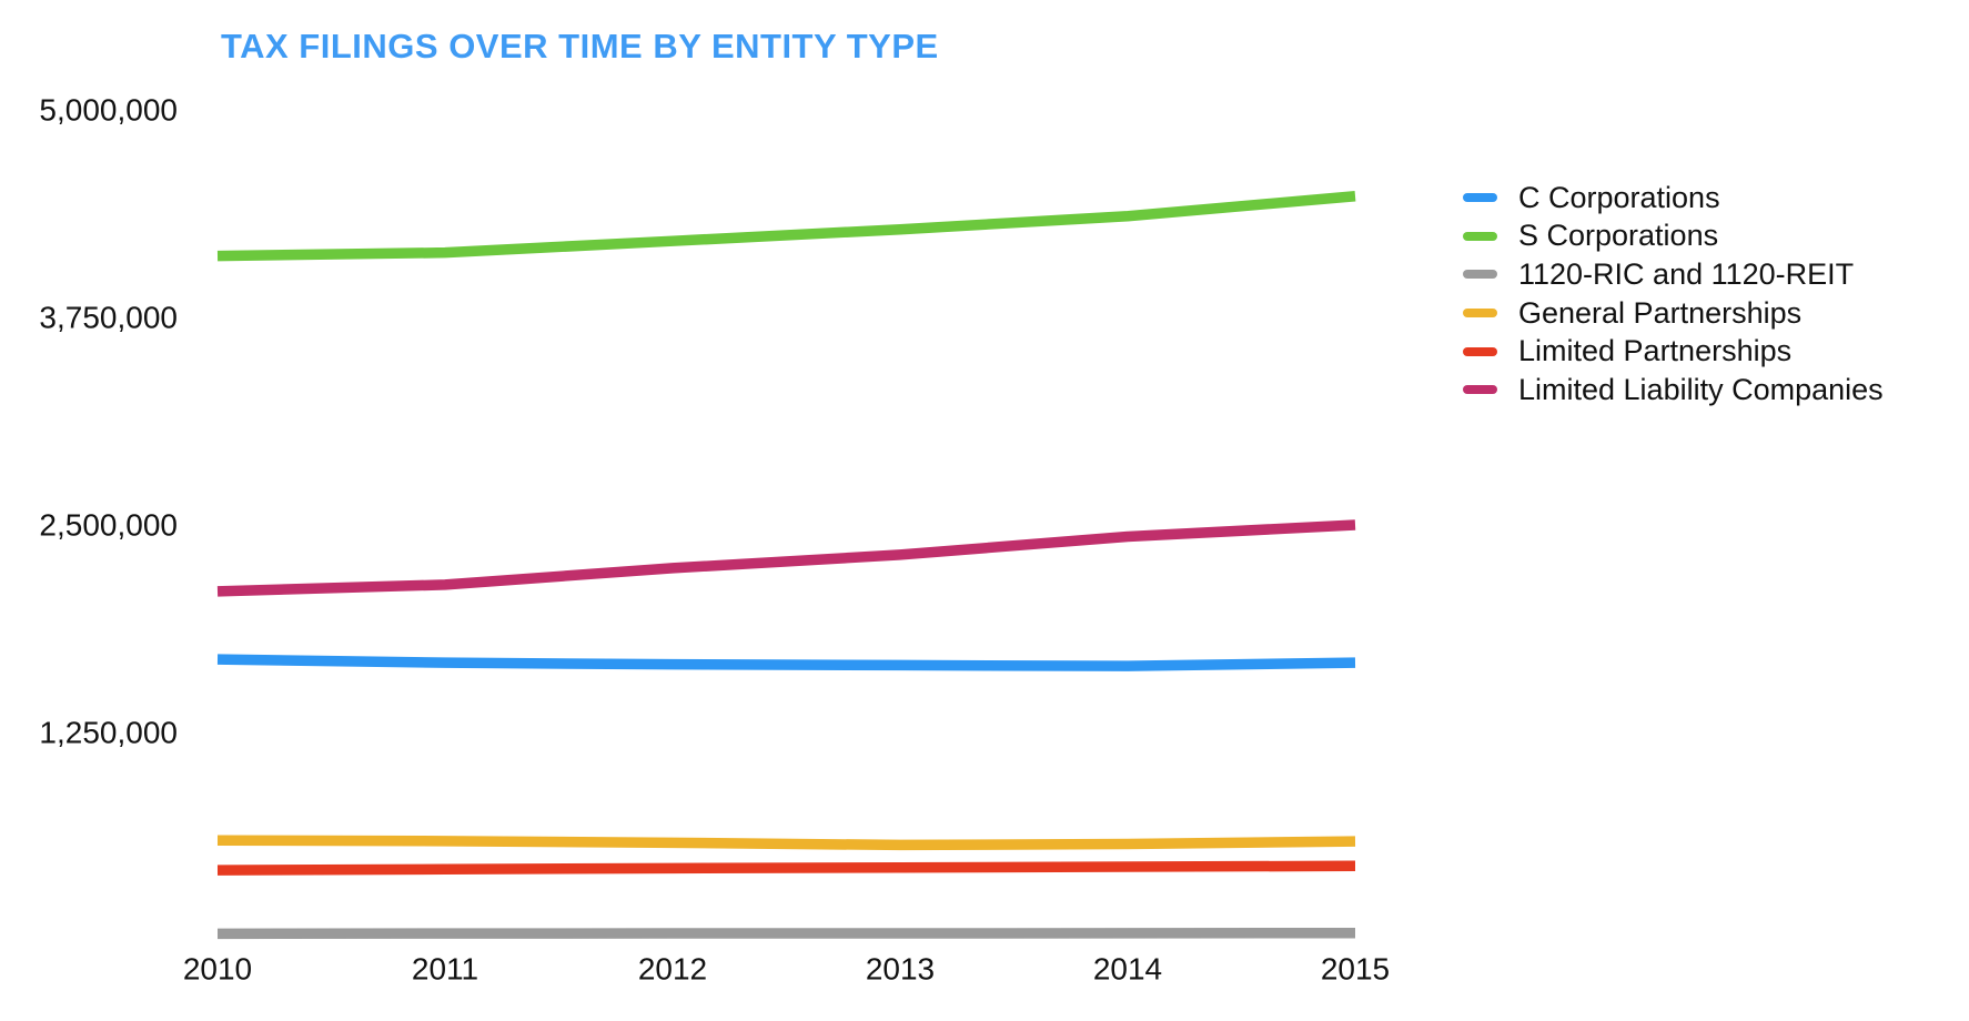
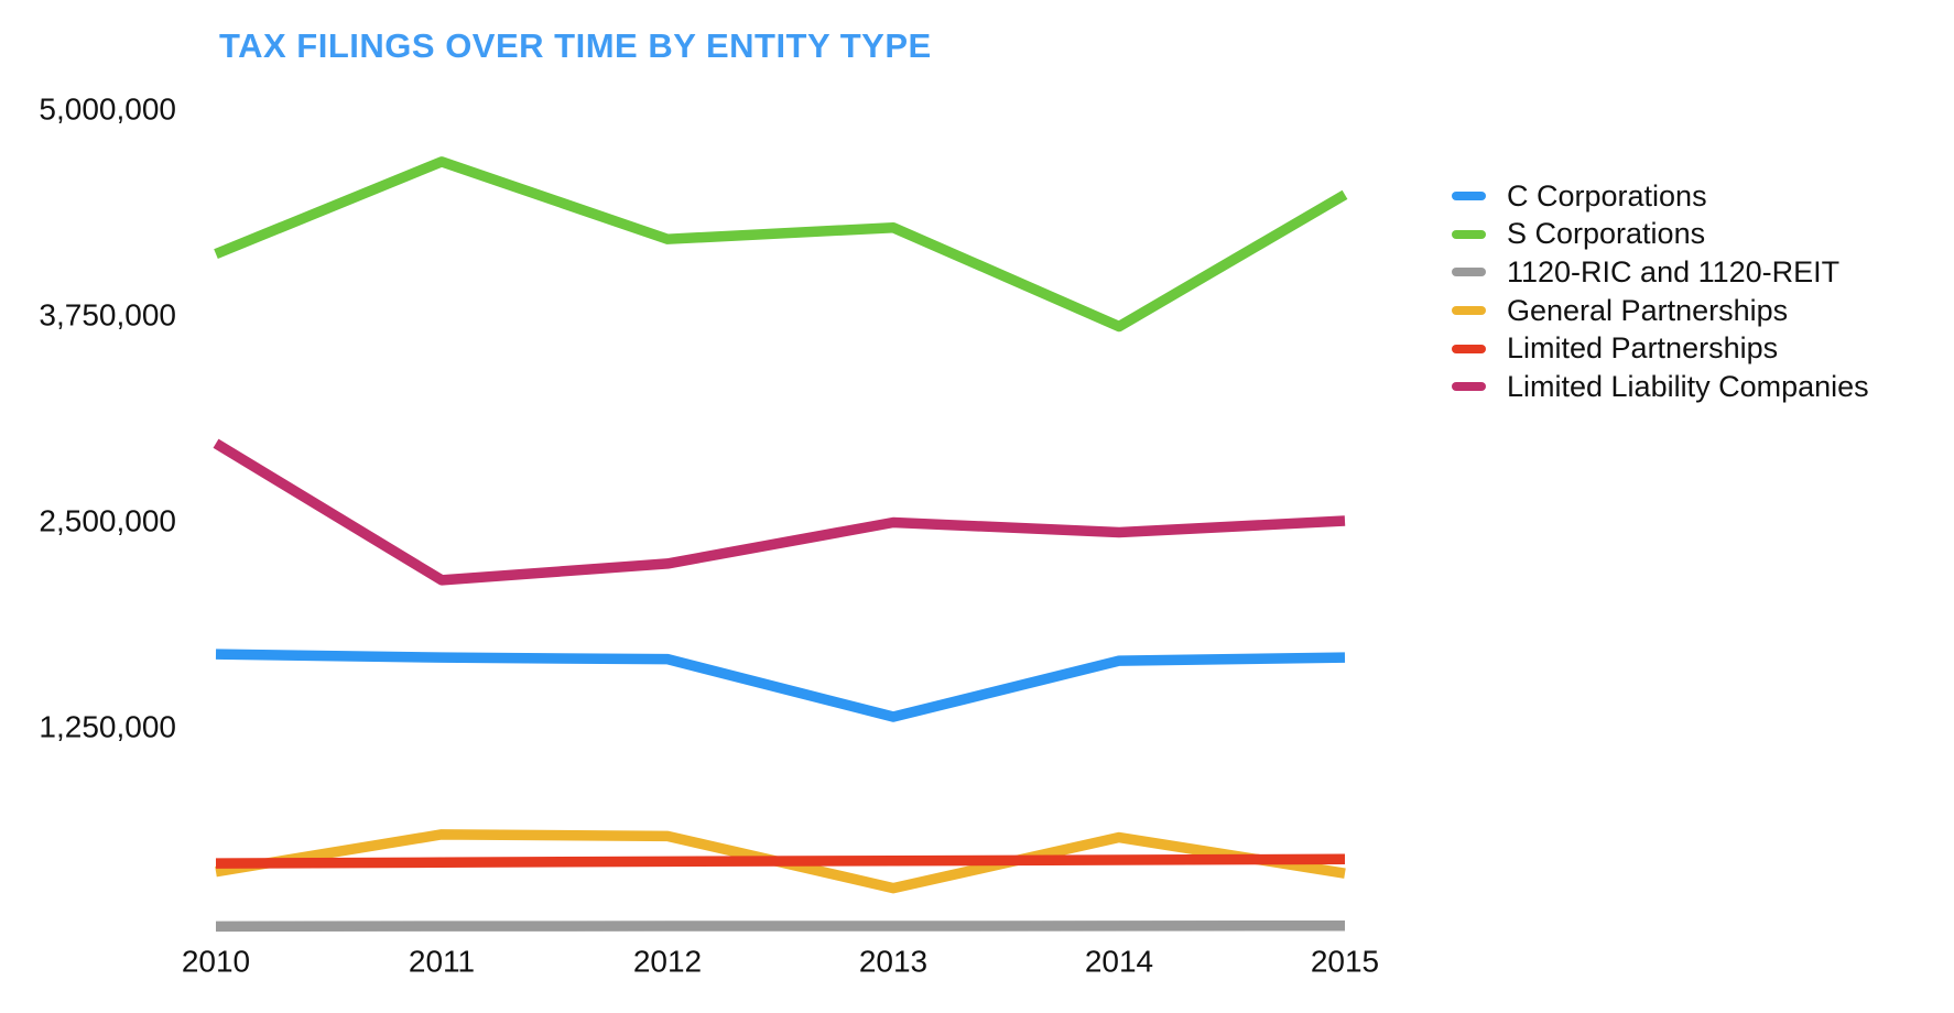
General Partnerships/2010: 600000 -> 370000
Limited Liability Companies/2010: 2100000 -> 2970000
S Corporations/2011: 4140000 -> 4680000
C Corporations/2013: 1660000 -> 1310000
General Partnerships/2013: 570000 -> 270000
Limited Liability Companies/2013: 2320000 -> 2490000
S Corporations/2014: 4360000 -> 3680000
General Partnerships/2015: 590000 -> 360000
